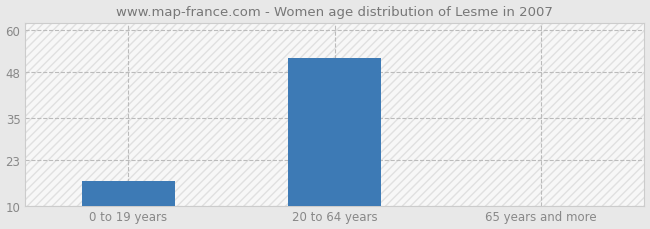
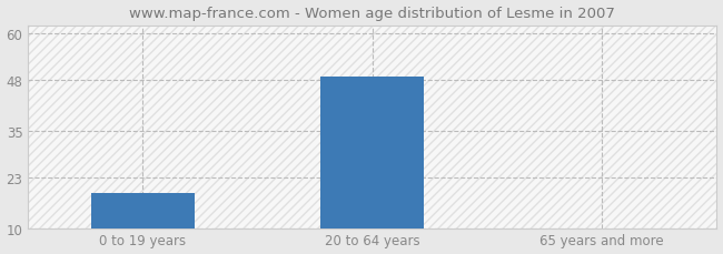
0 to 19 years: 17 -> 19
20 to 64 years: 52 -> 49
